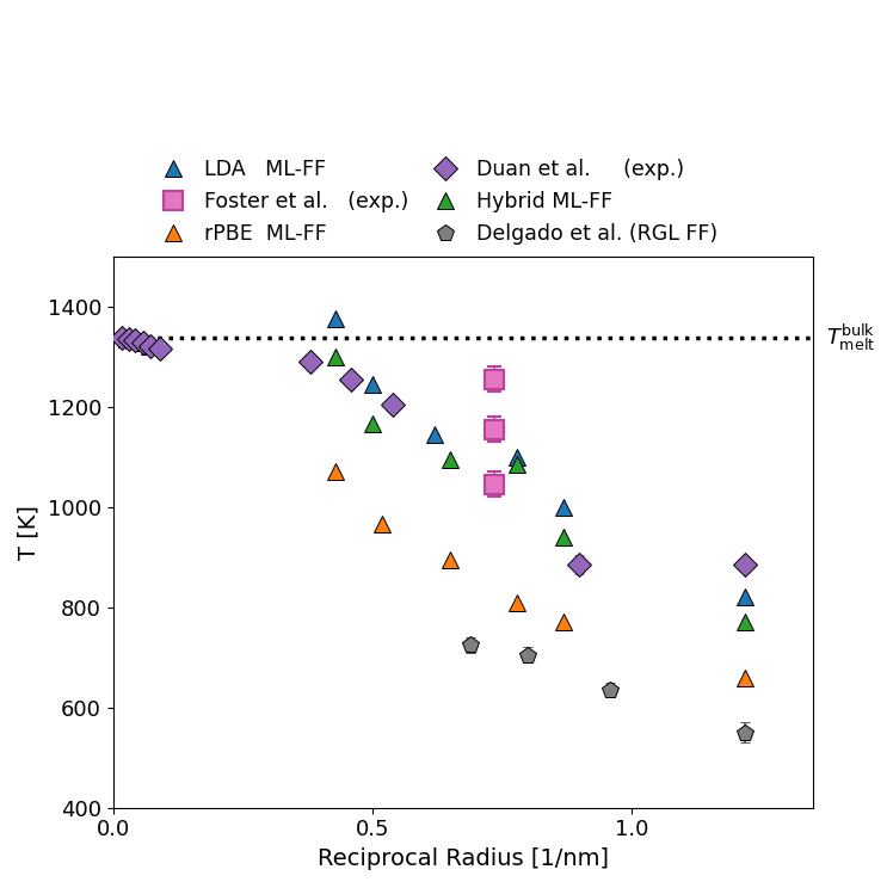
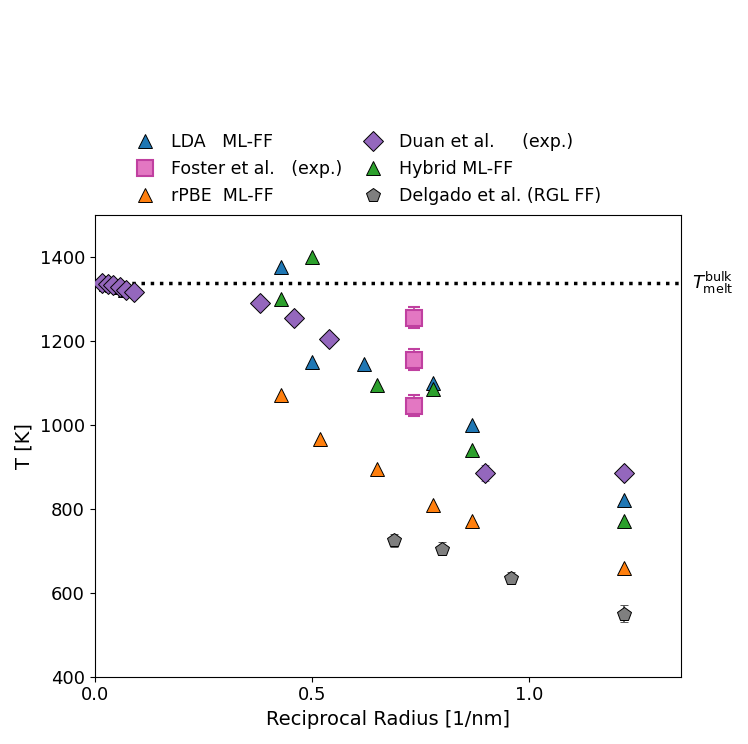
LDA ML-FF/0.5: 1245 -> 1150
Hybrid ML-FF/0.5: 1165 -> 1400
